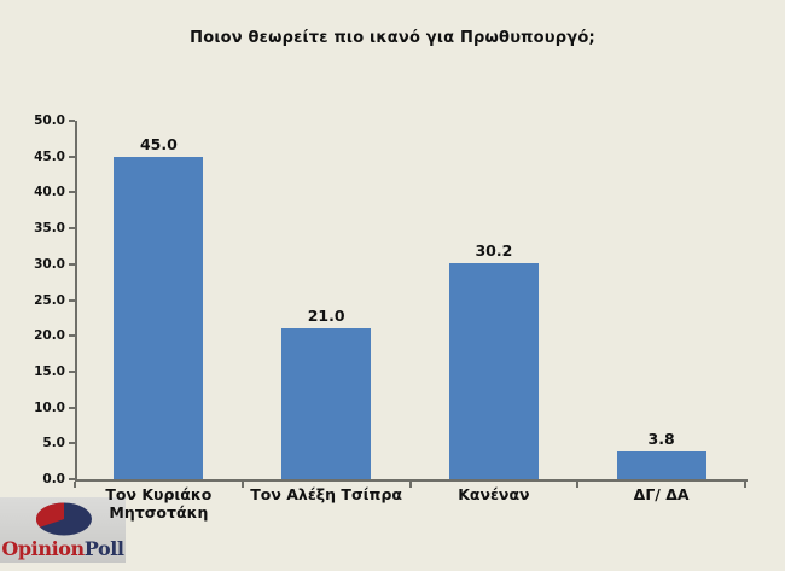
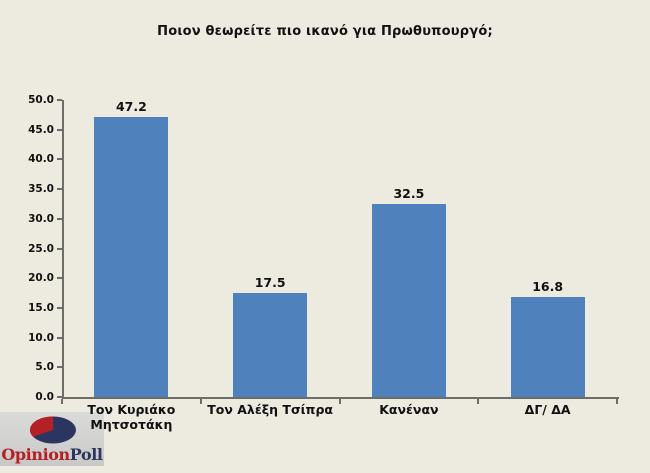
Τον Κυριάκο Μητσοτάκη: 45.0 -> 47.2
Τον Αλέξη Τσίπρα: 21.0 -> 17.5
Κανέναν: 30.2 -> 32.5
ΔΓ/ ΔΑ: 3.8 -> 16.8
